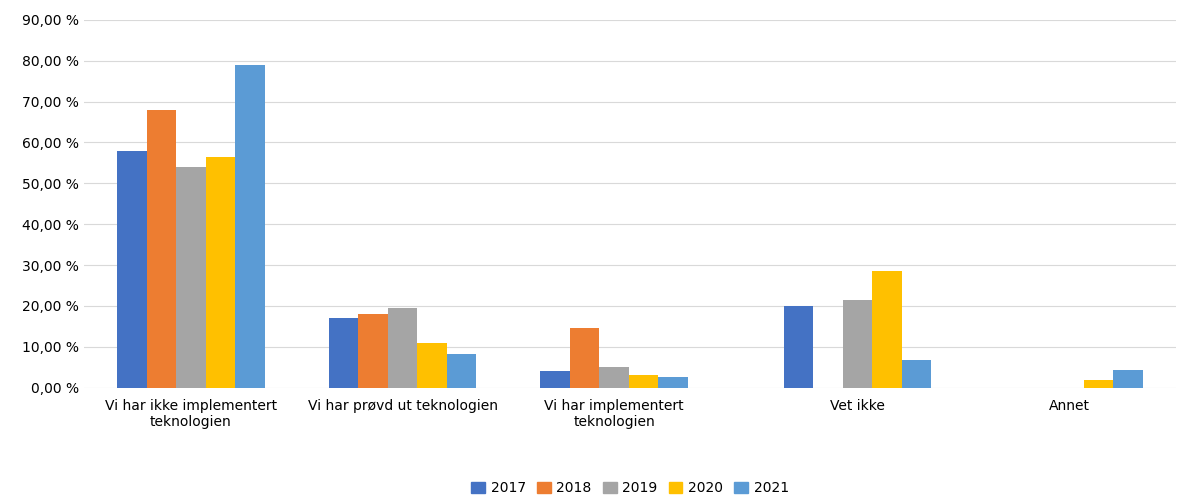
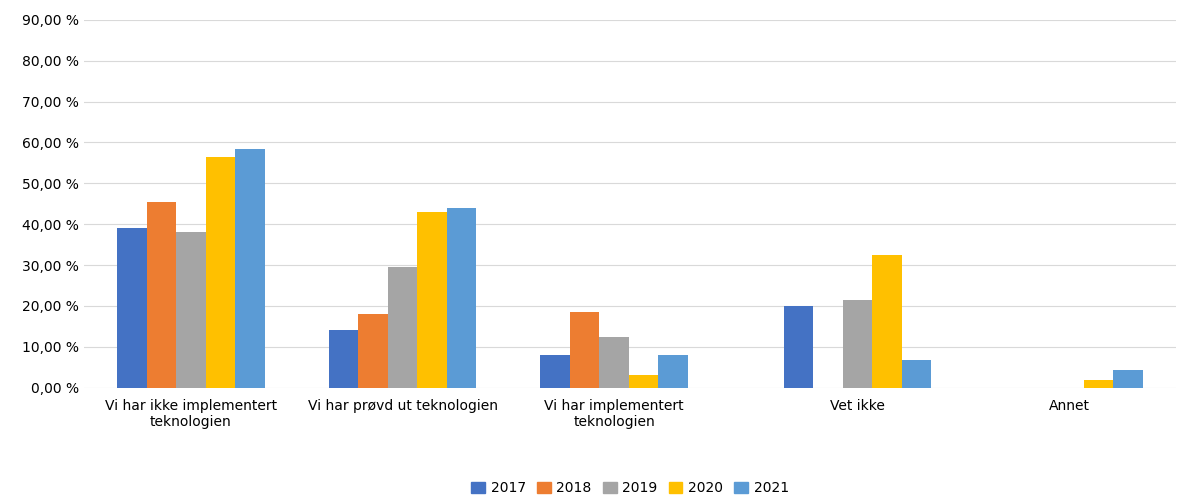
2017/Vi har ikke implementert teknologien: 58 % -> 39 %
2018/Vi har ikke implementert teknologien: 68,0 % -> 45,5 %
2019/Vi har ikke implementert teknologien: 54,0 % -> 38,0 %
2021/Vi har ikke implementert teknologien: 79,0 % -> 58,5 %
2017/Vi har prøvd ut teknologien: 17 % -> 14 %
2019/Vi har prøvd ut teknologien: 19,5 % -> 29,5 %
2020/Vi har prøvd ut teknologien: 11,0 % -> 43,0 %
2021/Vi har prøvd ut teknologien: 8,3 % -> 44,0 %
2017/Vi har implementert teknologien: 4 % -> 8 %
2018/Vi har implementert teknologien: 14,5 % -> 18,5 %
2019/Vi har implementert teknologien: 5,0 % -> 12,5 %
2021/Vi har implementert teknologien: 2,5 % -> 8,0 %
2020/Vet ikke: 28,5 % -> 32,5 %
